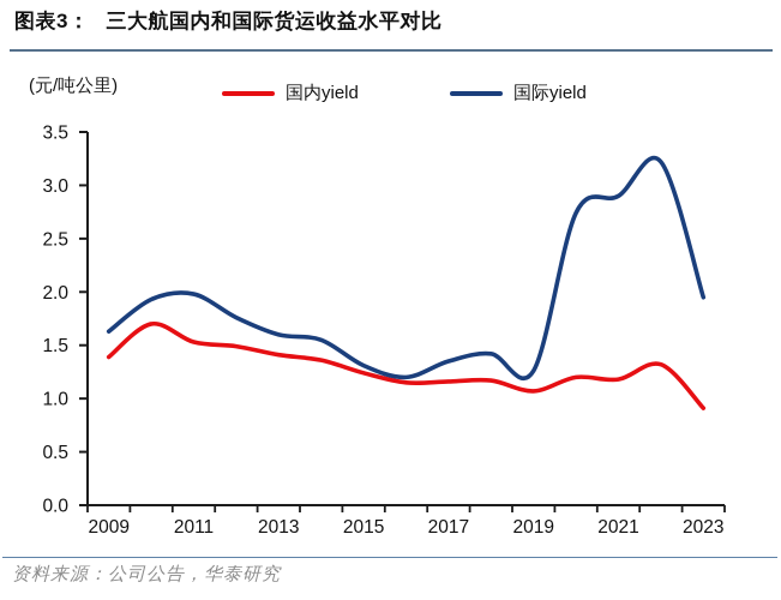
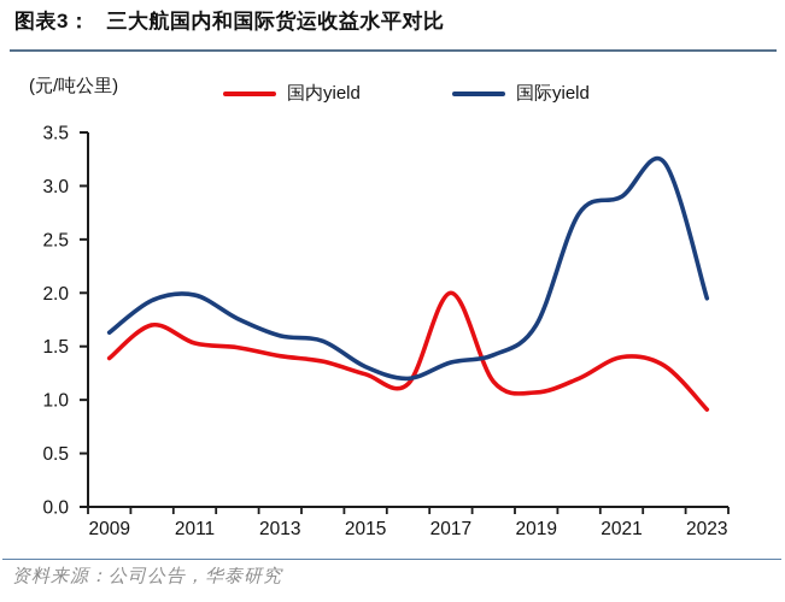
国内yield/2017: 1.2 -> 2.0
国际yield/2019: 1.3 -> 1.7
国内yield/2021: 1.2 -> 1.4
